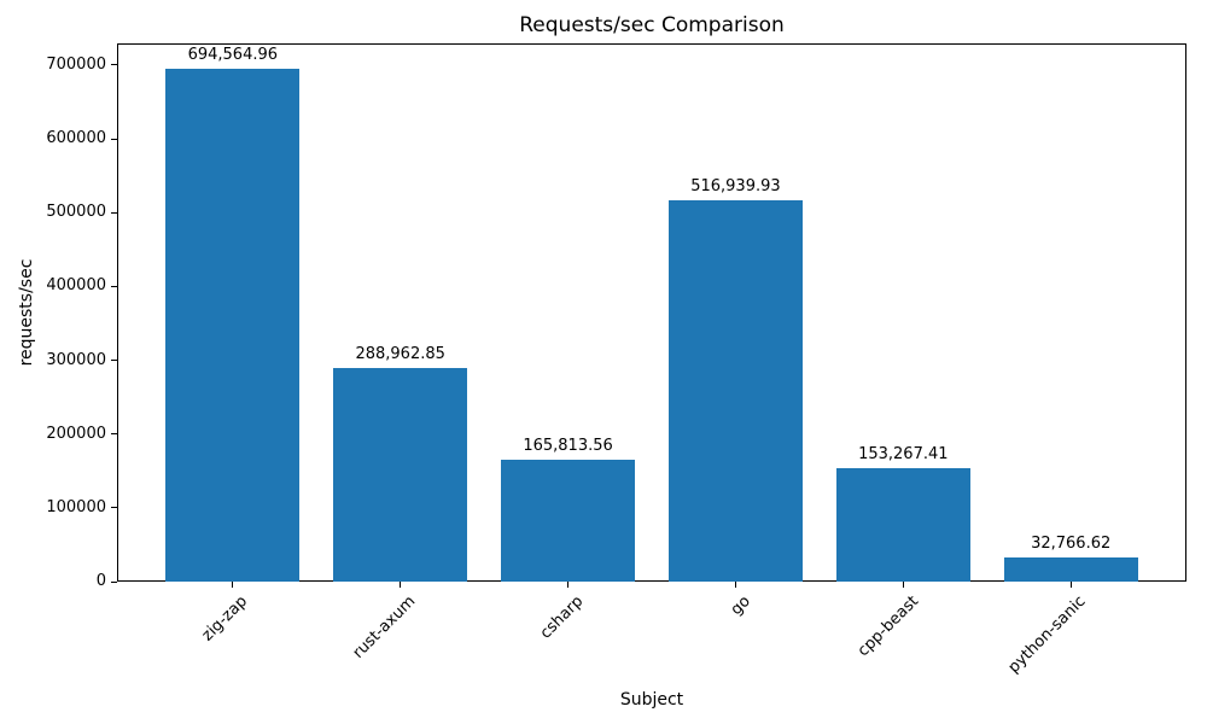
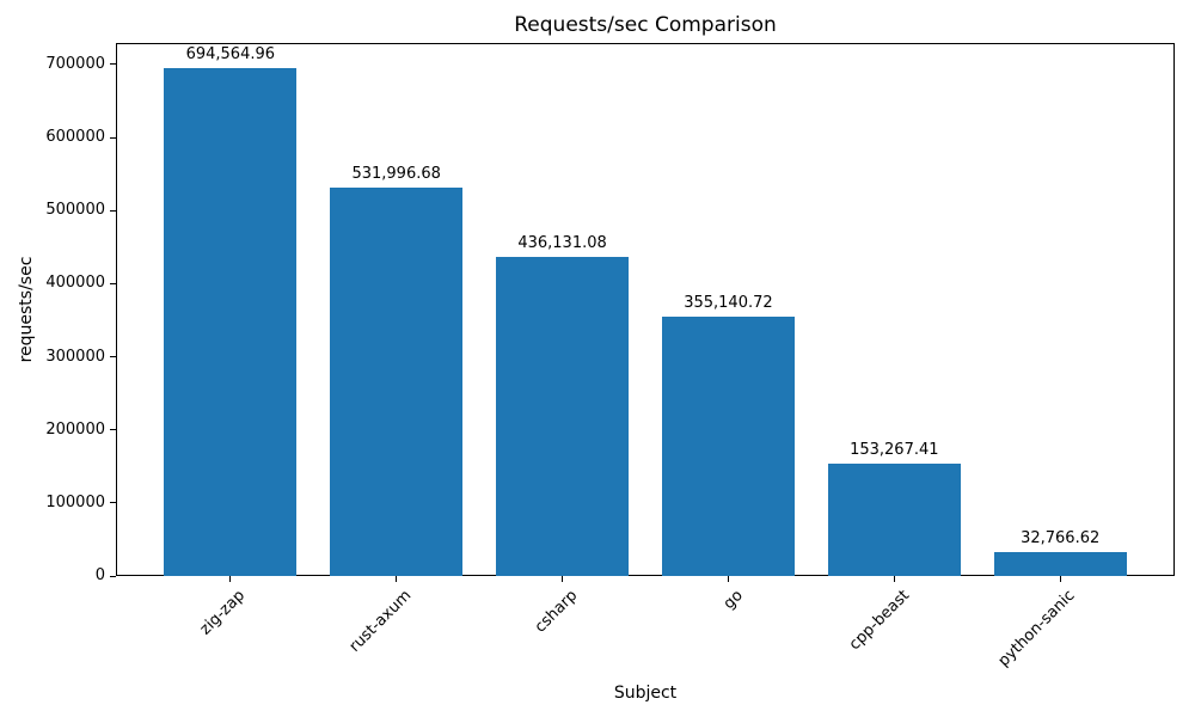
rust-axum: 288,962.85 -> 531,996.68
csharp: 165,813.56 -> 436,131.08
go: 516,939.93 -> 355,140.72
